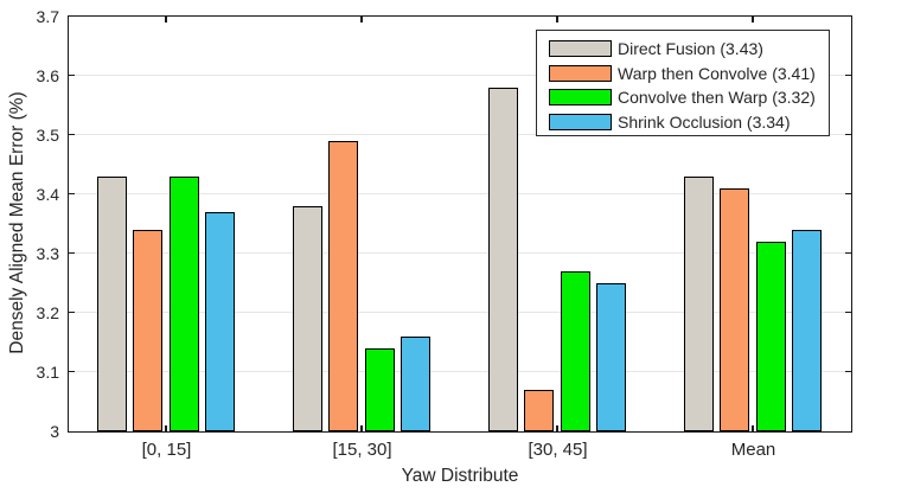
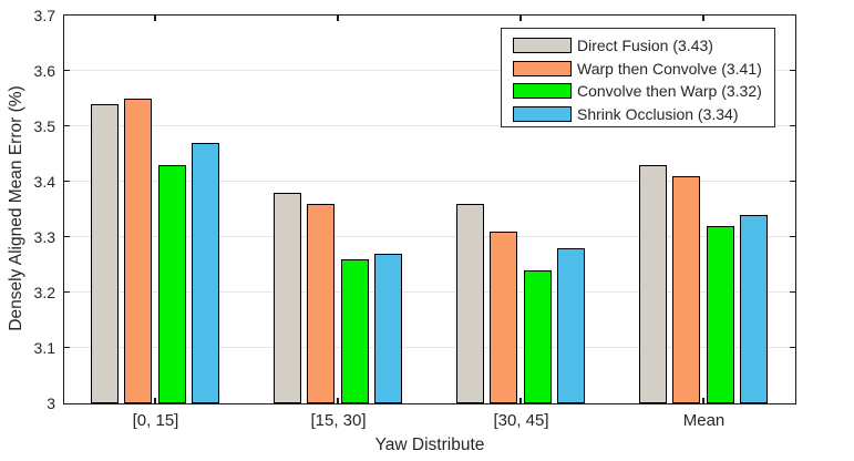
Direct Fusion (3.43)/[0, 15]: 3.43 -> 3.54
Warp then Convolve (3.41)/[0, 15]: 3.34 -> 3.55
Shrink Occlusion (3.34)/[0, 15]: 3.37 -> 3.47
Warp then Convolve (3.41)/[15, 30]: 3.49 -> 3.36
Convolve then Warp (3.32)/[15, 30]: 3.14 -> 3.26
Shrink Occlusion (3.34)/[15, 30]: 3.16 -> 3.27
Direct Fusion (3.43)/[30, 45]: 3.58 -> 3.36
Warp then Convolve (3.41)/[30, 45]: 3.07 -> 3.31
Convolve then Warp (3.32)/[30, 45]: 3.27 -> 3.24
Shrink Occlusion (3.34)/[30, 45]: 3.25 -> 3.28
